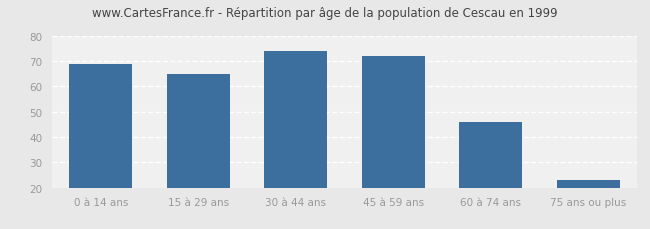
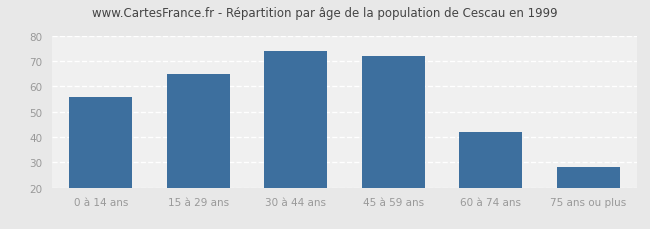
0 à 14 ans: 69 -> 56
60 à 74 ans: 46 -> 42
75 ans ou plus: 23 -> 28
